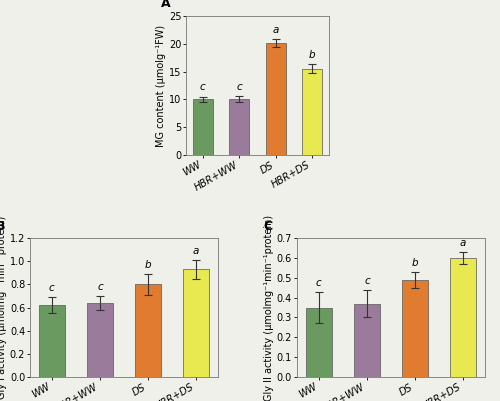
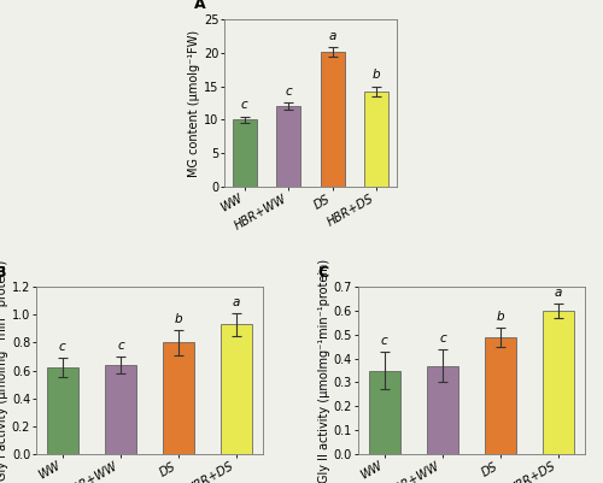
HBR+WW: 10.1 -> 12.0
HBR+DS: 15.5 -> 14.2
